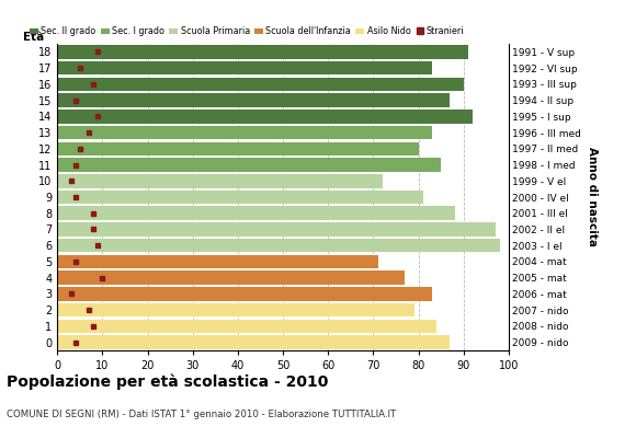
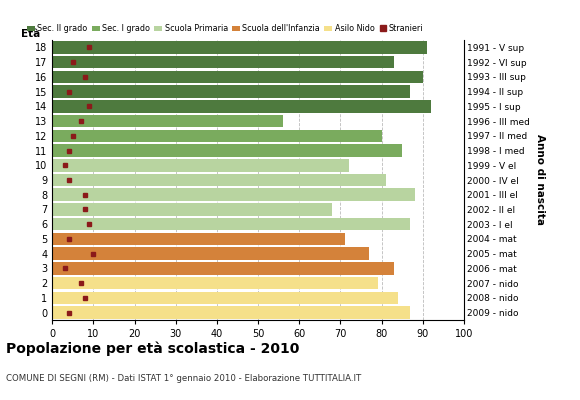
13: 83 -> 56
7: 97 -> 68
6: 98 -> 87
